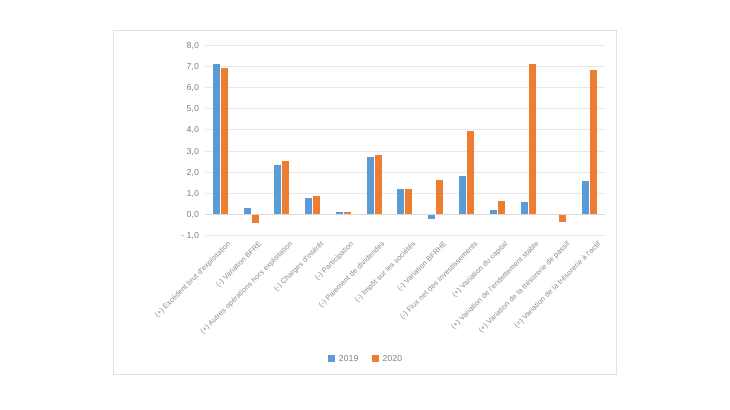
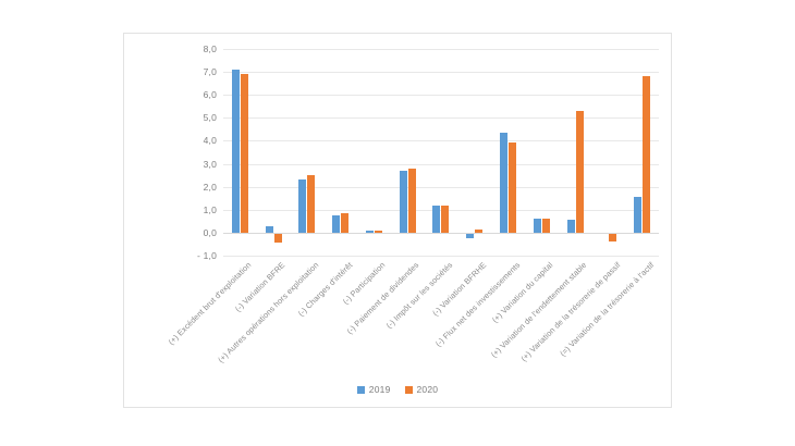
2020/(-) Variation BFRHE: 1,6 -> 0,1
2019/(-) Flux net des investissements: 1,8 -> 4,3
2019/(+) Variation du capital: 0,2 -> 0,6
2020/(+) Variation de l'endettement stable: 7,1 -> 5,3
